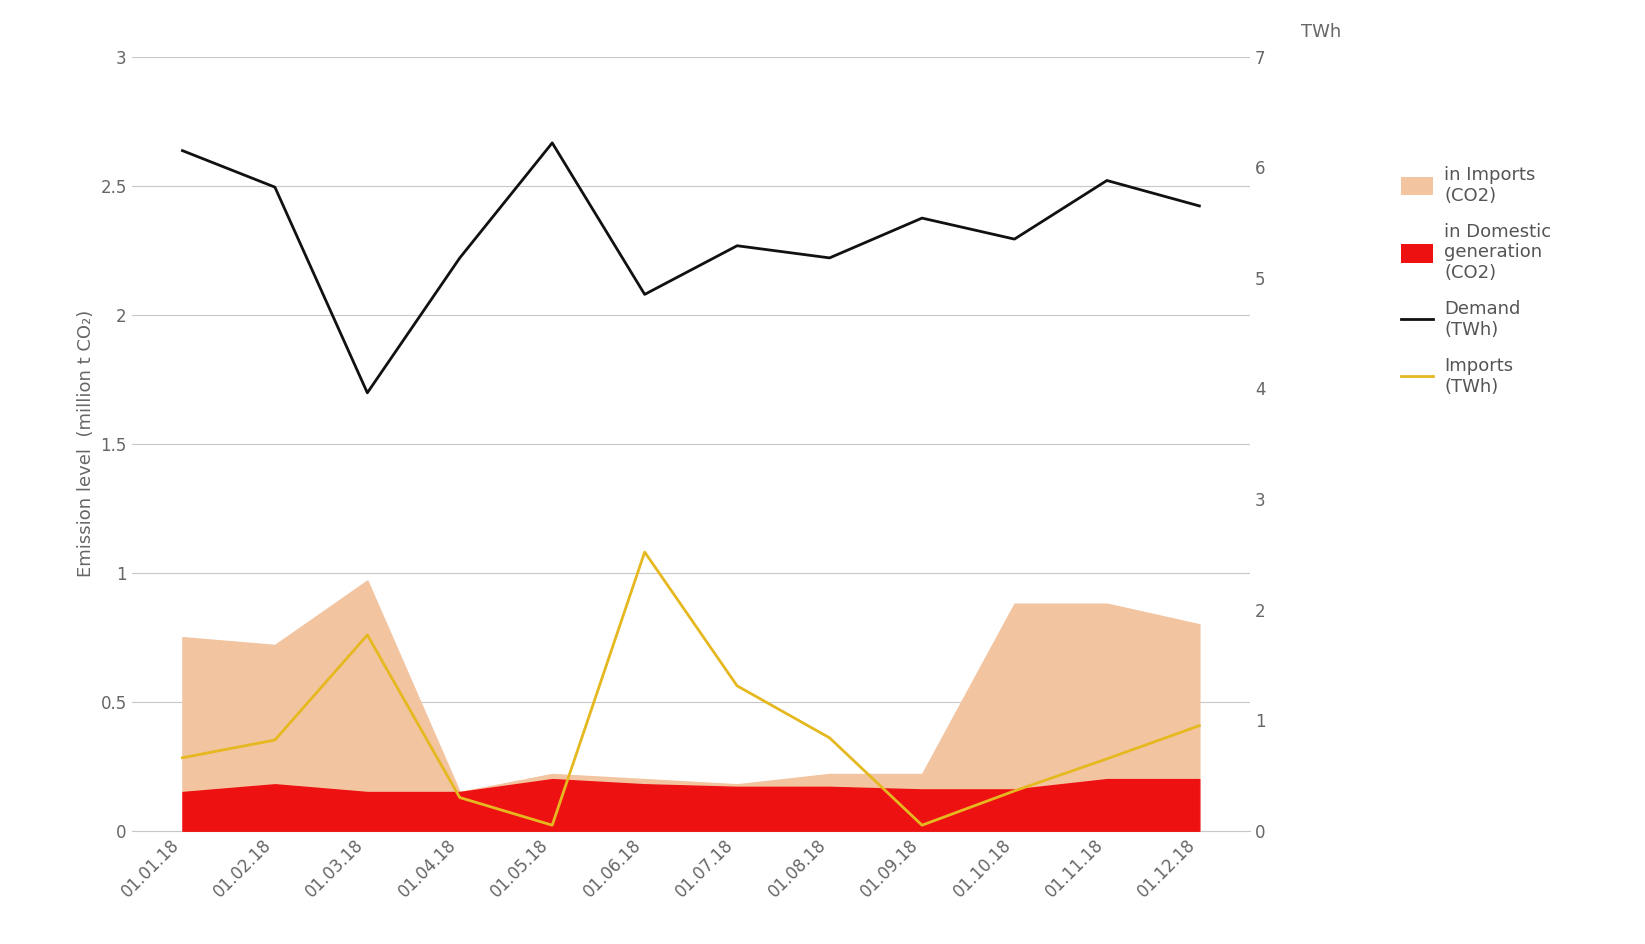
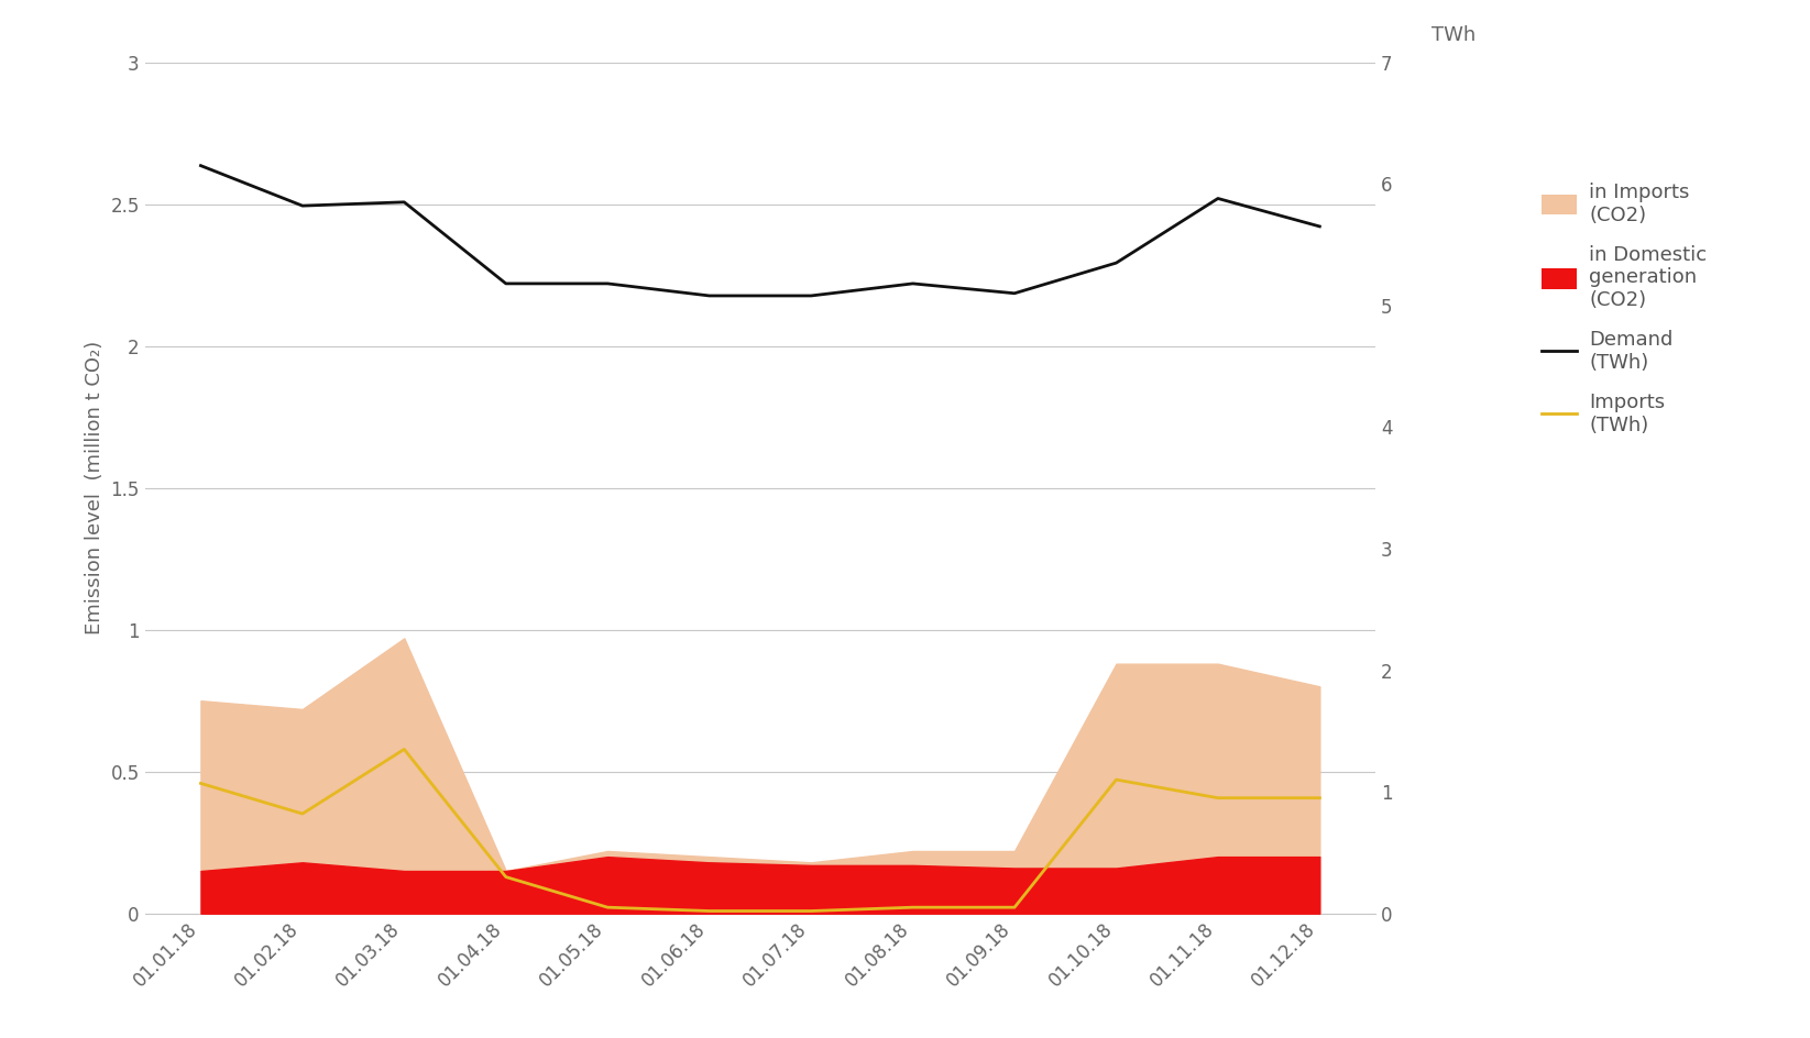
Imports (TWh)/01.01.18: 0.66 -> 1.07
Demand (TWh)/01.03.18: 3.96 -> 5.85
Imports (TWh)/01.03.18: 1.77 -> 1.35
Demand (TWh)/01.05.18: 6.22 -> 5.18
Demand (TWh)/01.06.18: 4.85 -> 5.08
Imports (TWh)/01.06.18: 2.52 -> 0.02
Demand (TWh)/01.07.18: 5.29 -> 5.08
Imports (TWh)/01.07.18: 1.31 -> 0.02
Imports (TWh)/01.08.18: 0.84 -> 0.05
Demand (TWh)/01.09.18: 5.54 -> 5.10
Imports (TWh)/01.10.18: 0.36 -> 1.10
Imports (TWh)/01.11.18: 0.65 -> 0.95
